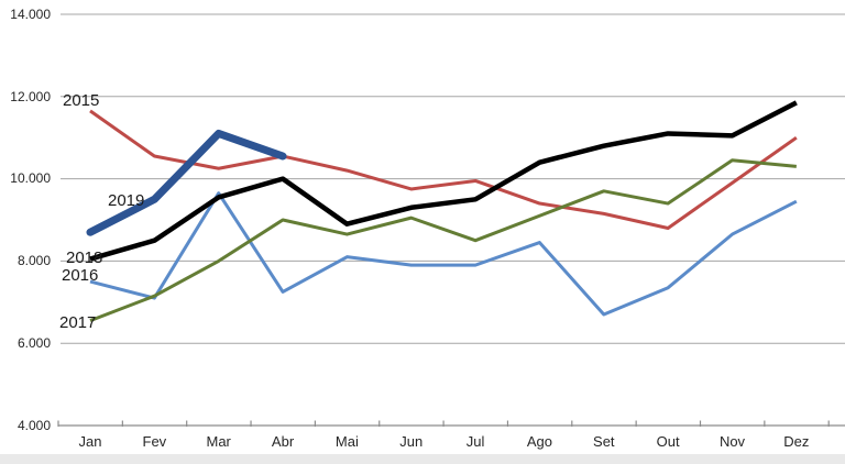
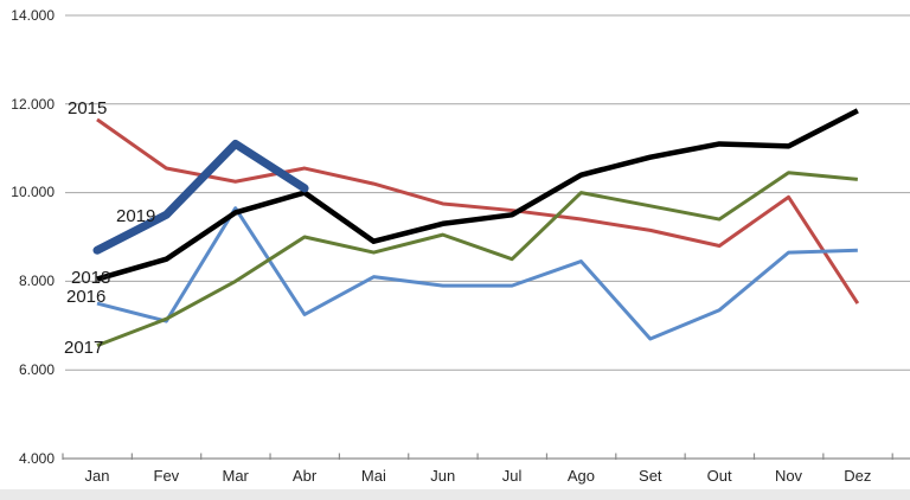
2019/Abr: 10600 -> 10100
2015/Jul: 10000 -> 9600
2017/Ago: 9100 -> 10000
2015/Dez: 11000 -> 7500
2016/Dez: 9400 -> 8700
